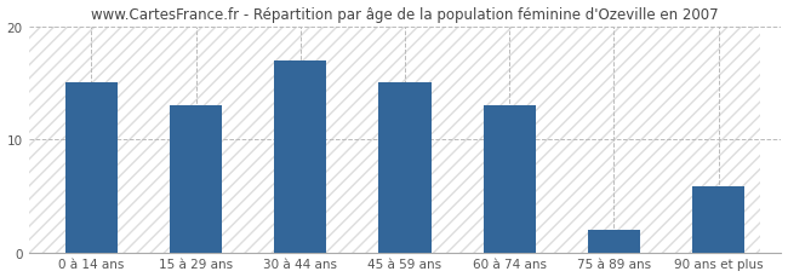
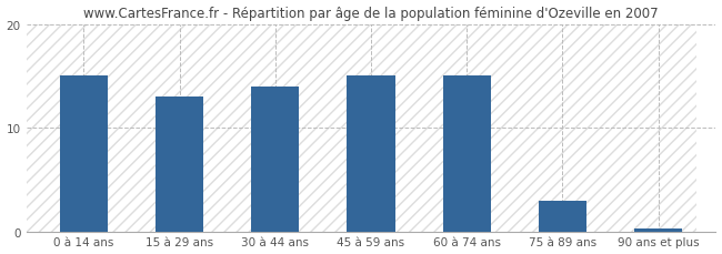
30 à 44 ans: 17.0 -> 14.0
60 à 74 ans: 13.0 -> 15.0
75 à 89 ans: 2.0 -> 3.0
90 ans et plus: 5.8 -> 0.3
